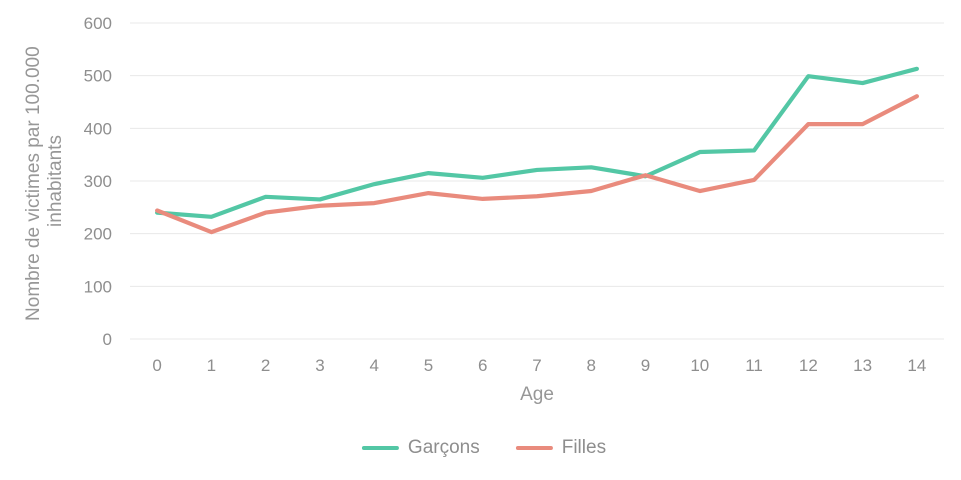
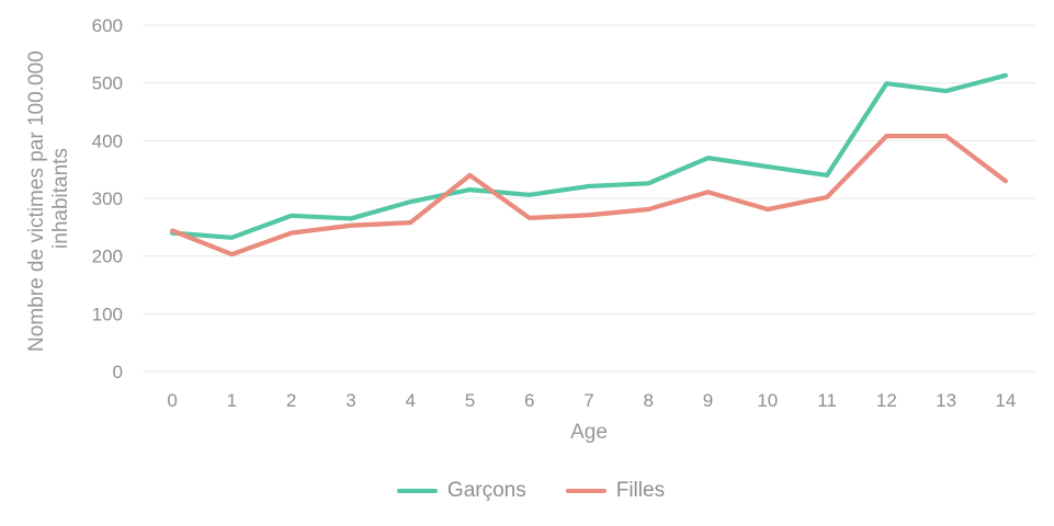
Filles/5: 280 -> 340
Garçons/9: 310 -> 370
Garçons/11: 360 -> 340
Filles/14: 460 -> 330
